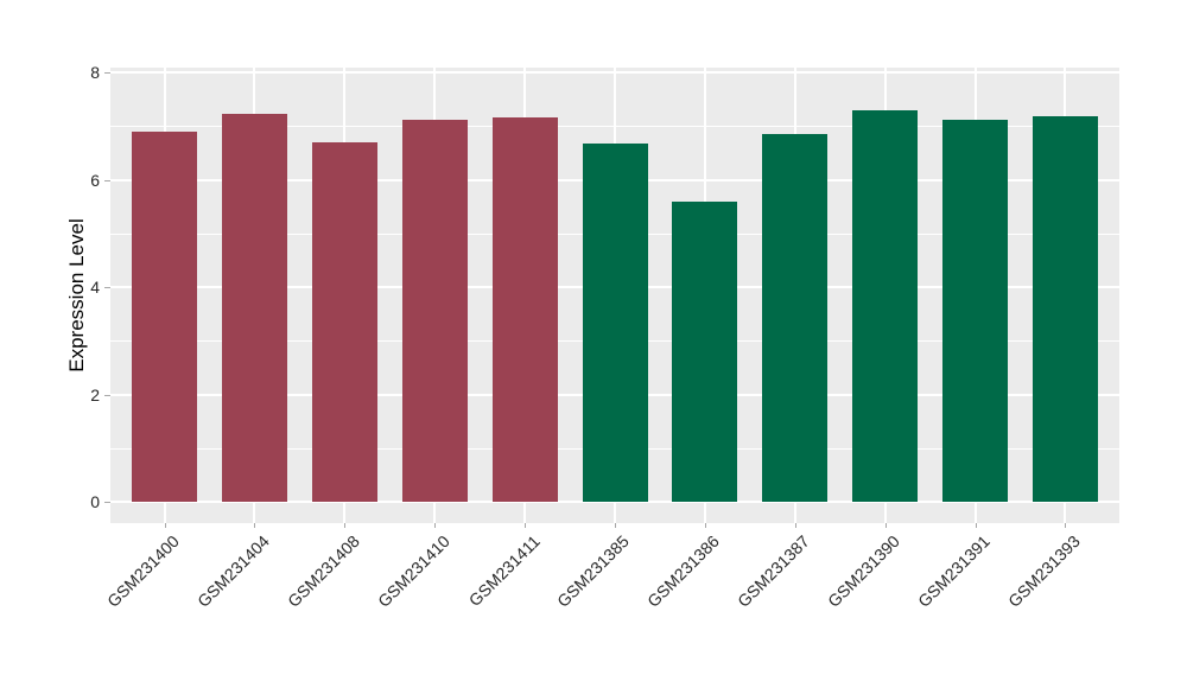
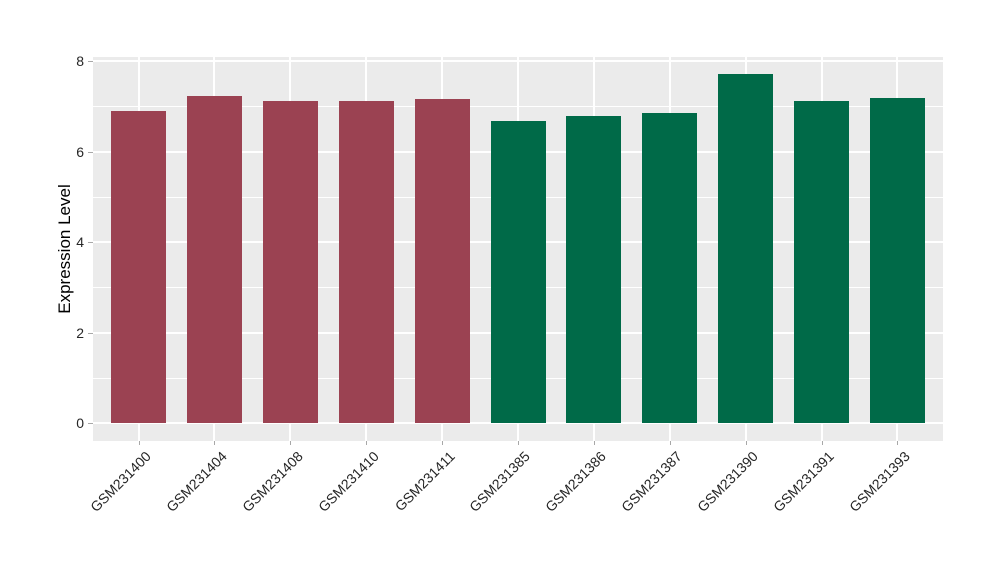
GSM231408: 6.7 -> 7.1
GSM231386: 5.6 -> 6.8
GSM231390: 7.3 -> 7.7
